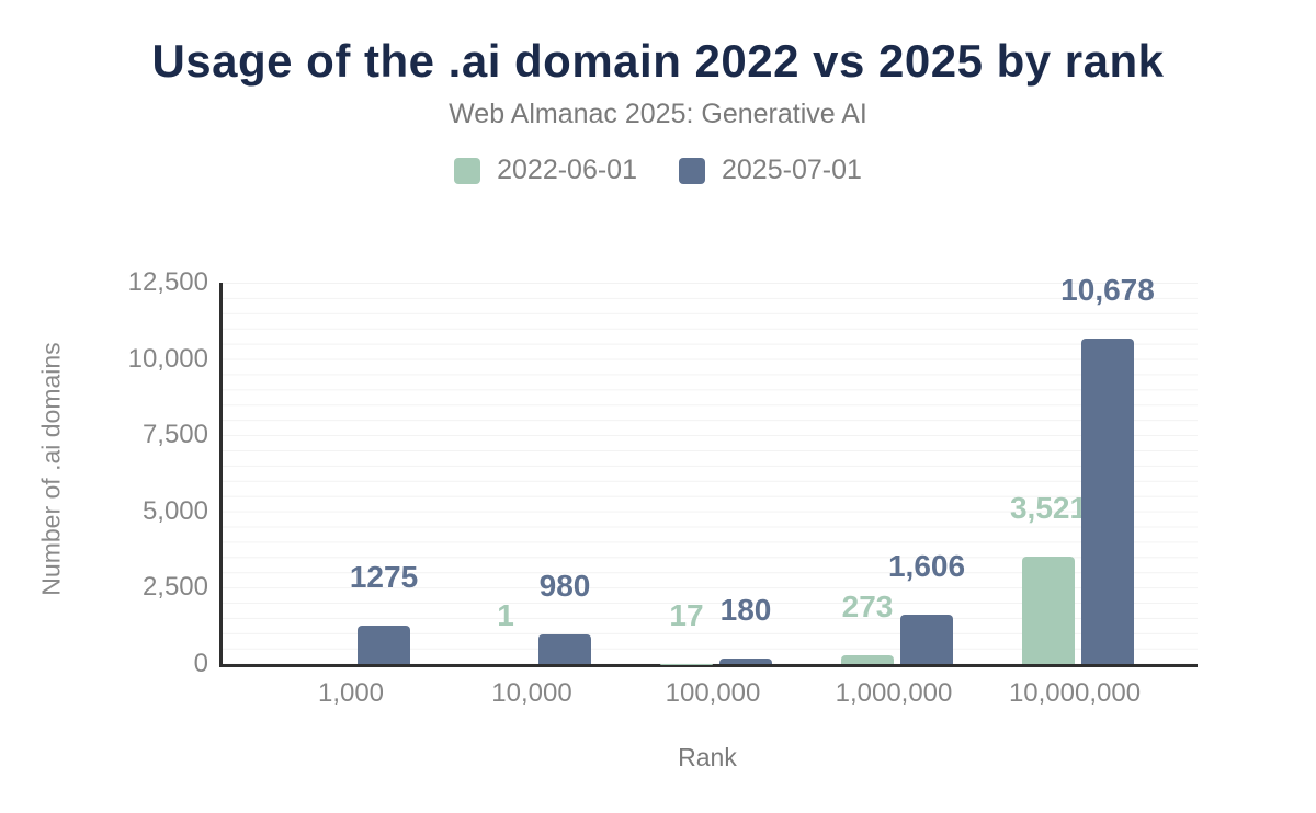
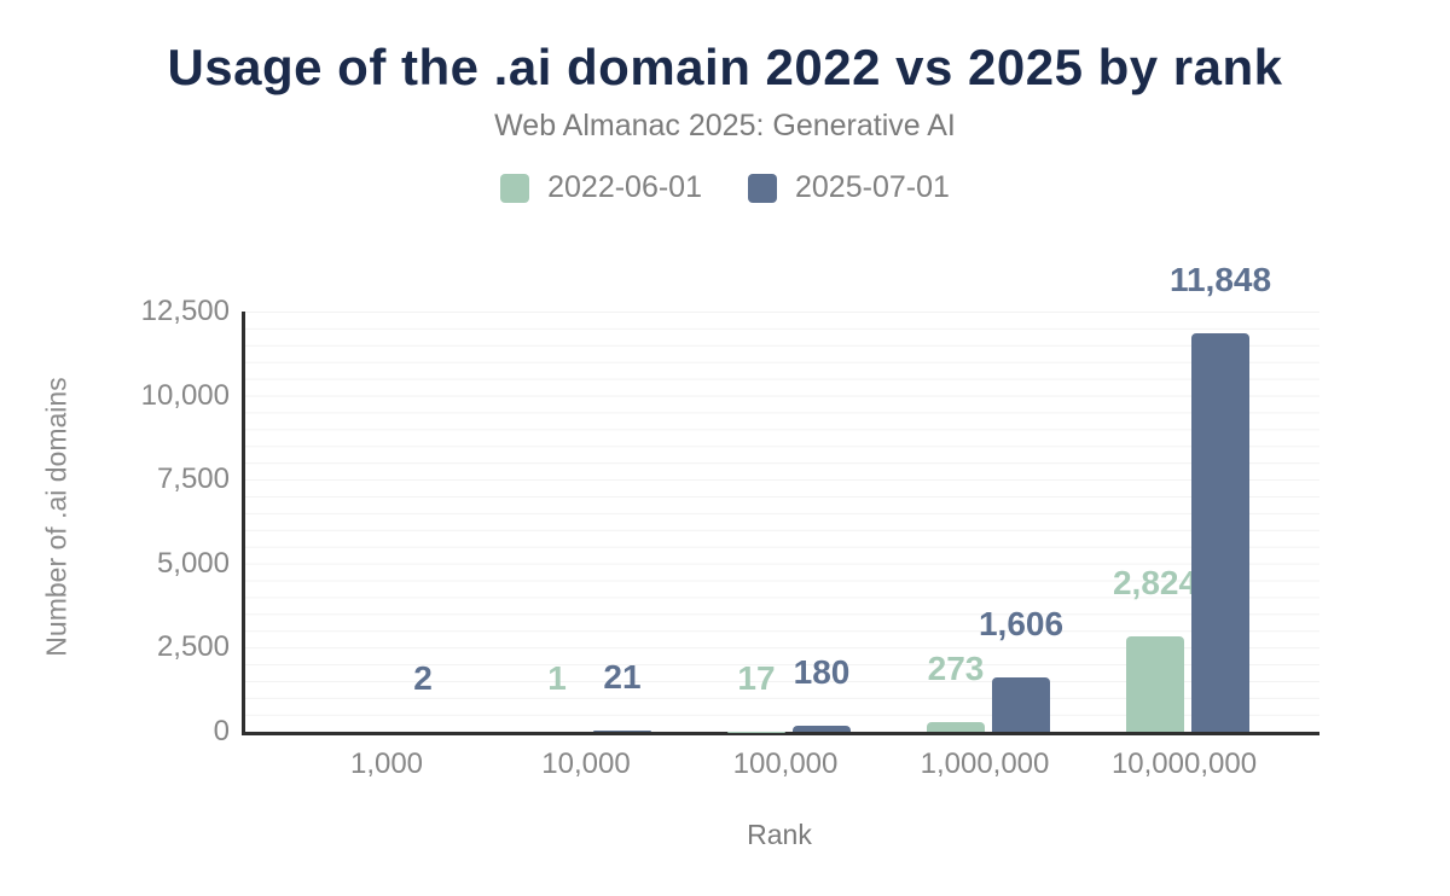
2025-07-01/1,000: 1275 -> 2
2025-07-01/10,000: 980 -> 21
2022-06-01/10,000,000: 3,521 -> 2,824
2025-07-01/10,000,000: 10,678 -> 11,848
